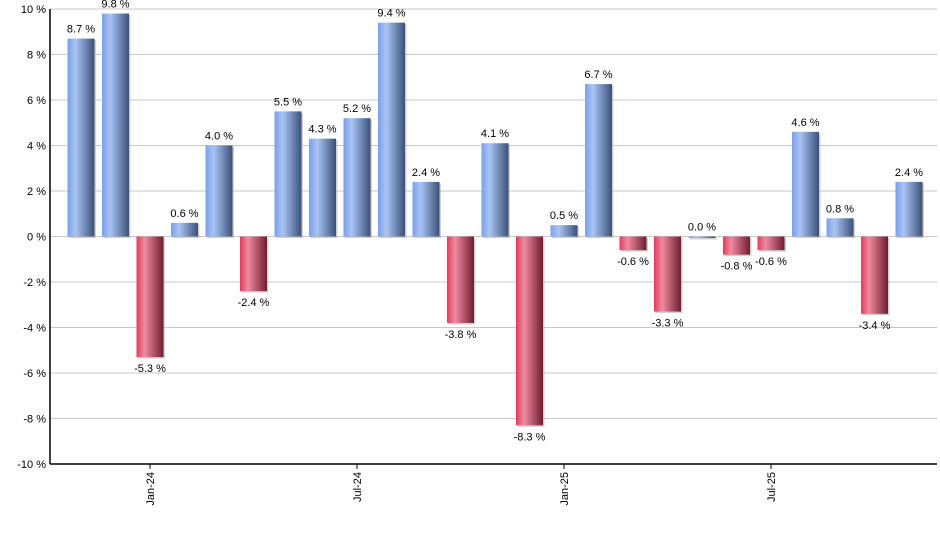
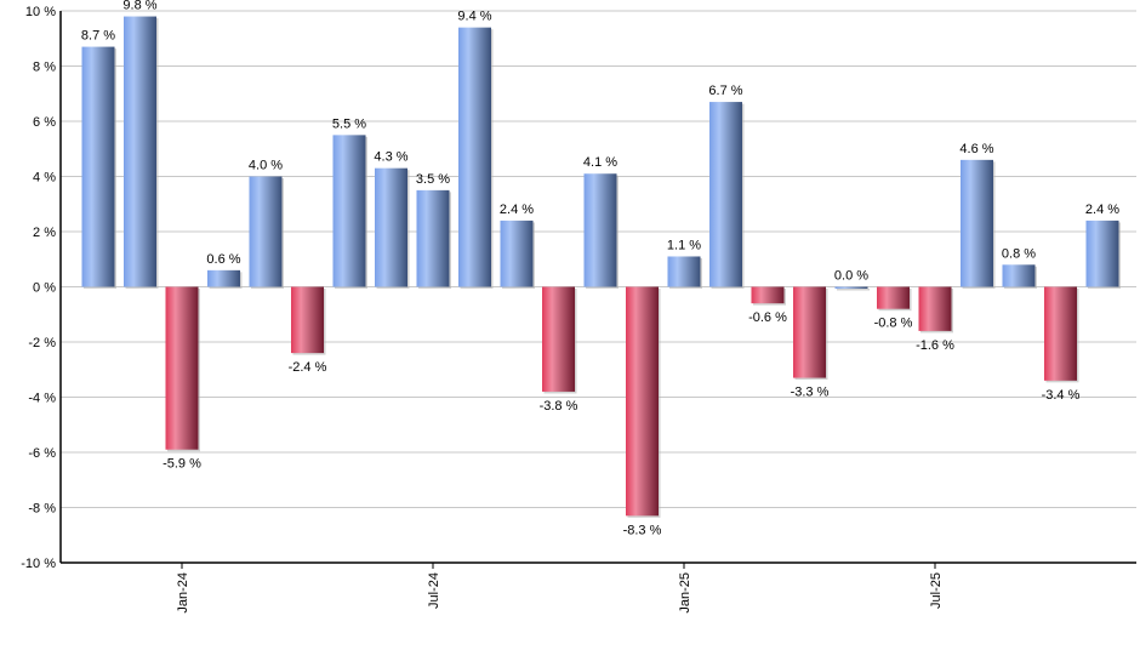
Jan-24: -5.3 -> -5.9
Jul-24: 5.2 -> 3.5
Jan-25: 0.5 -> 1.1
Jul-25: -0.6 -> -1.6
